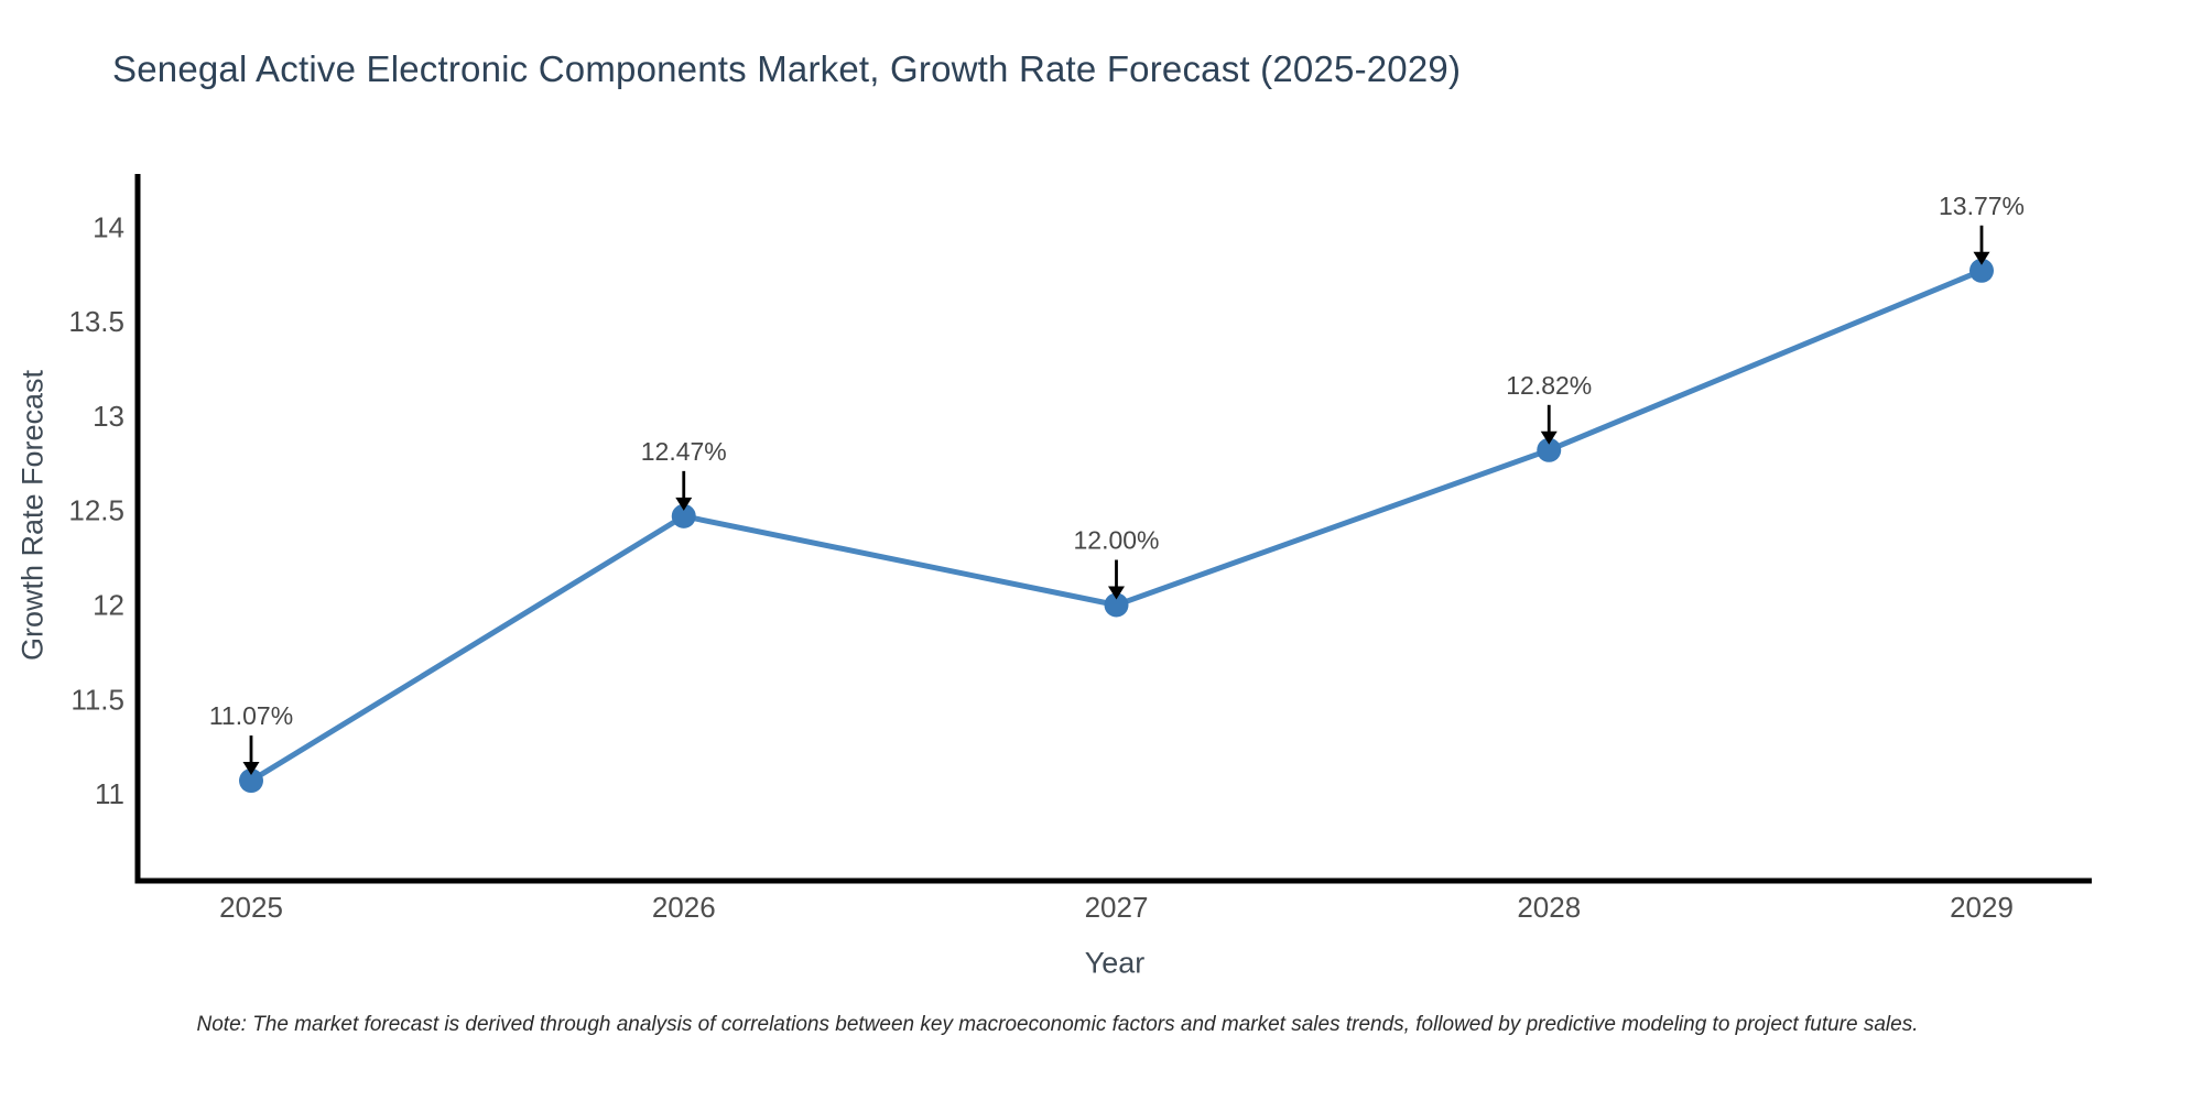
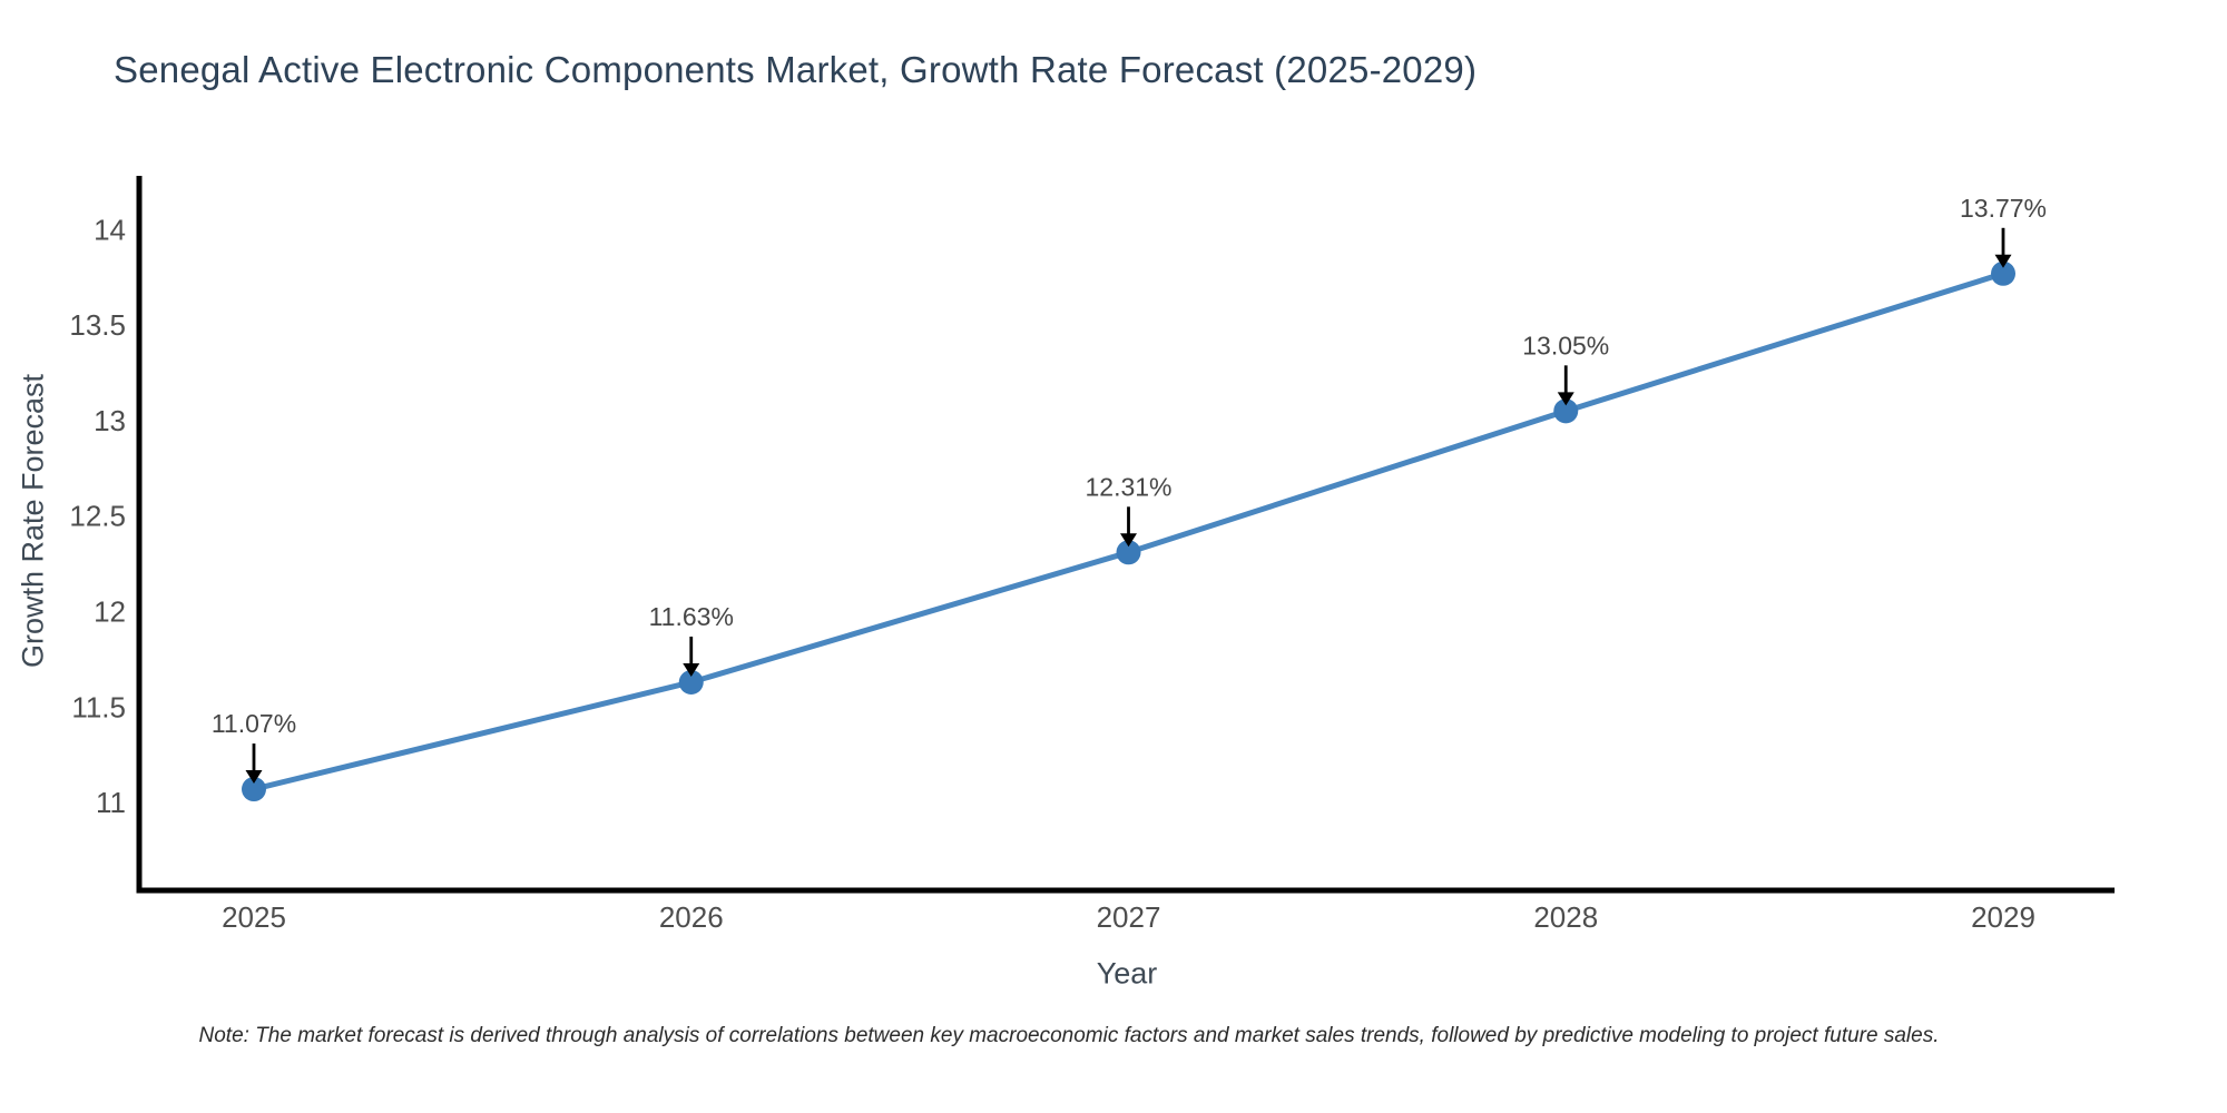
2026: 12.47% -> 11.63%
2027: 12.00% -> 12.31%
2028: 12.82% -> 13.05%
